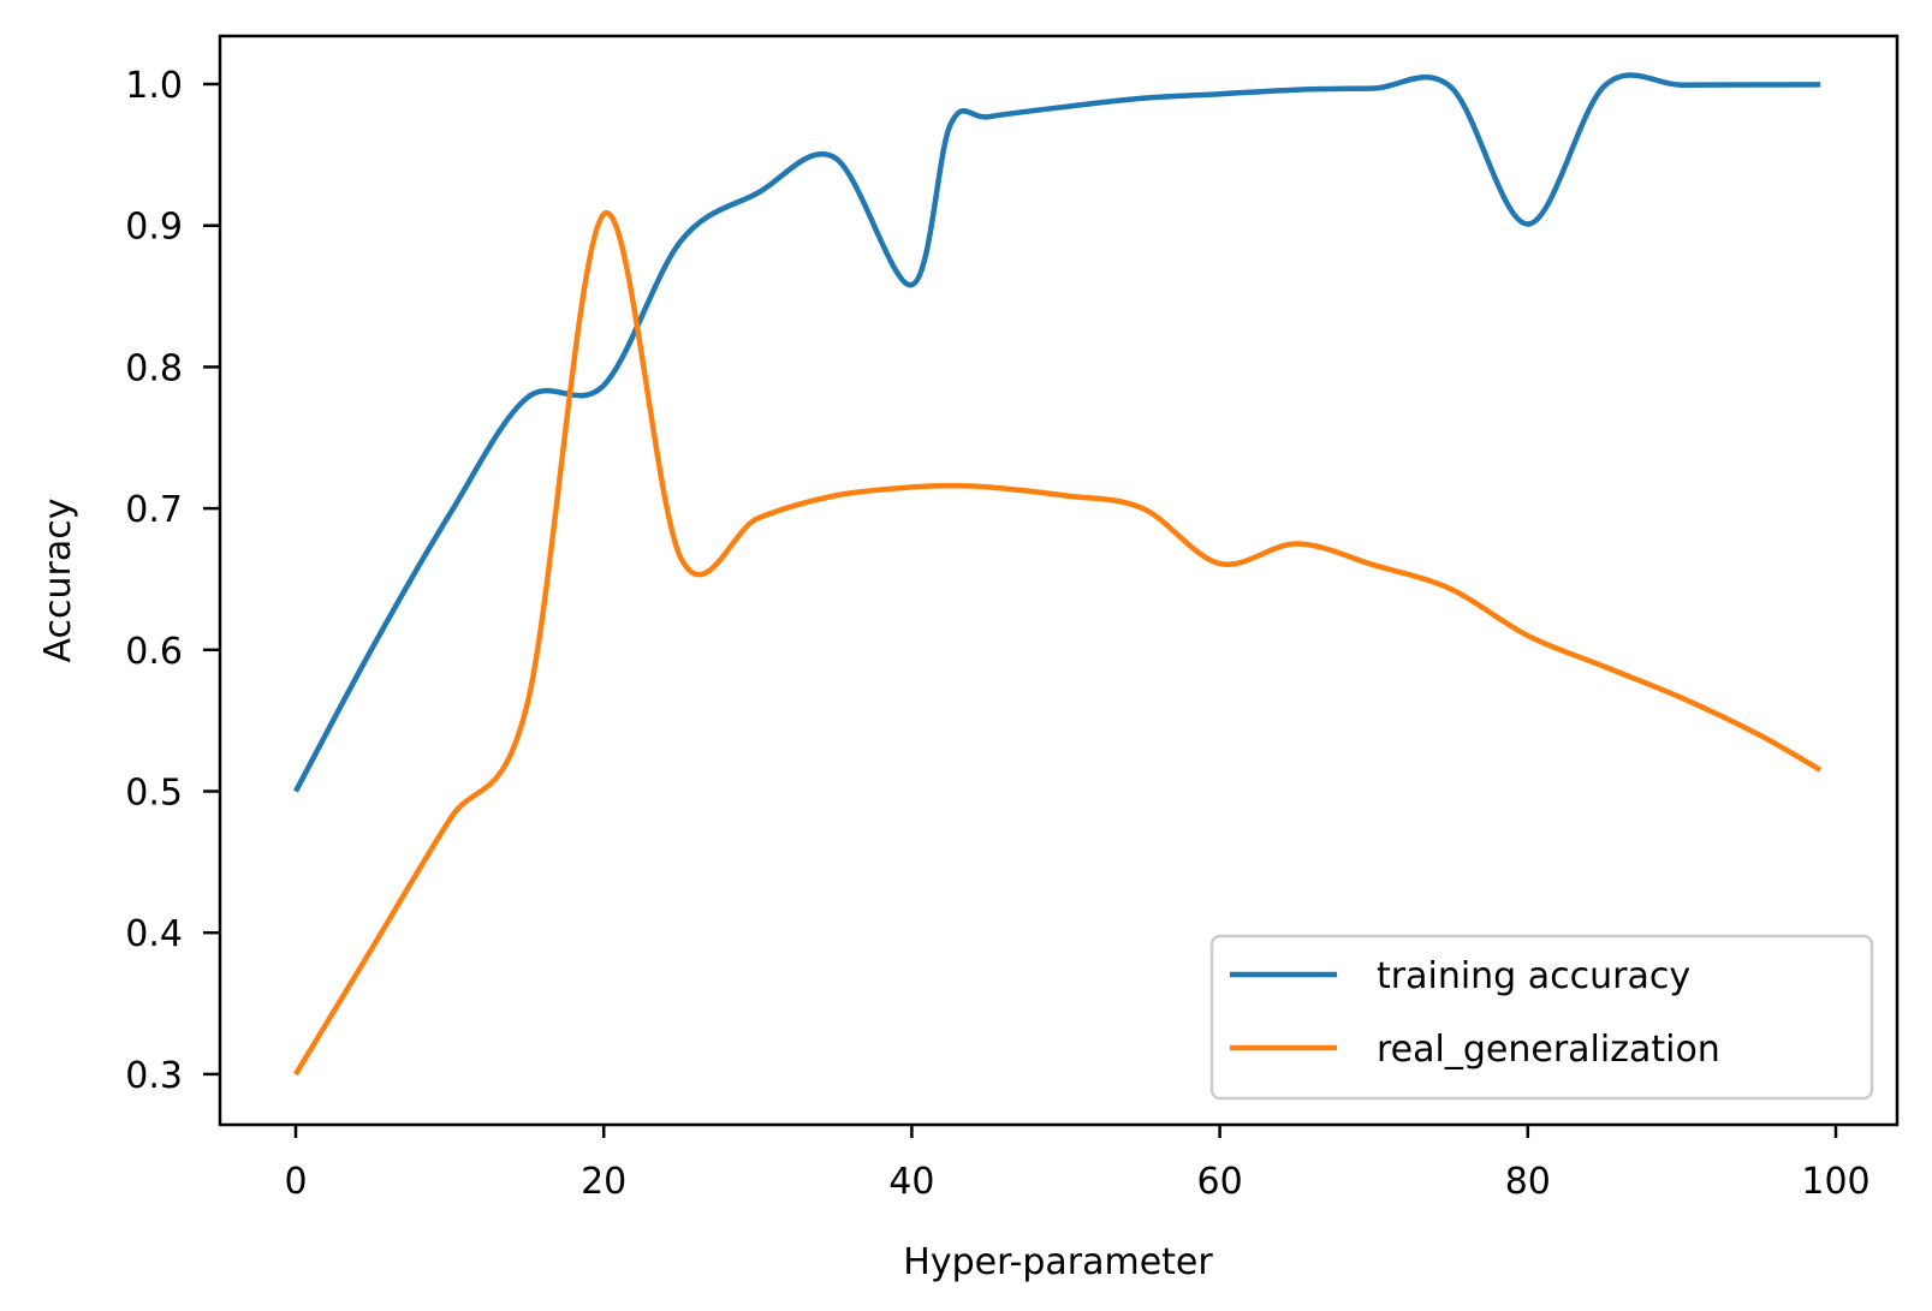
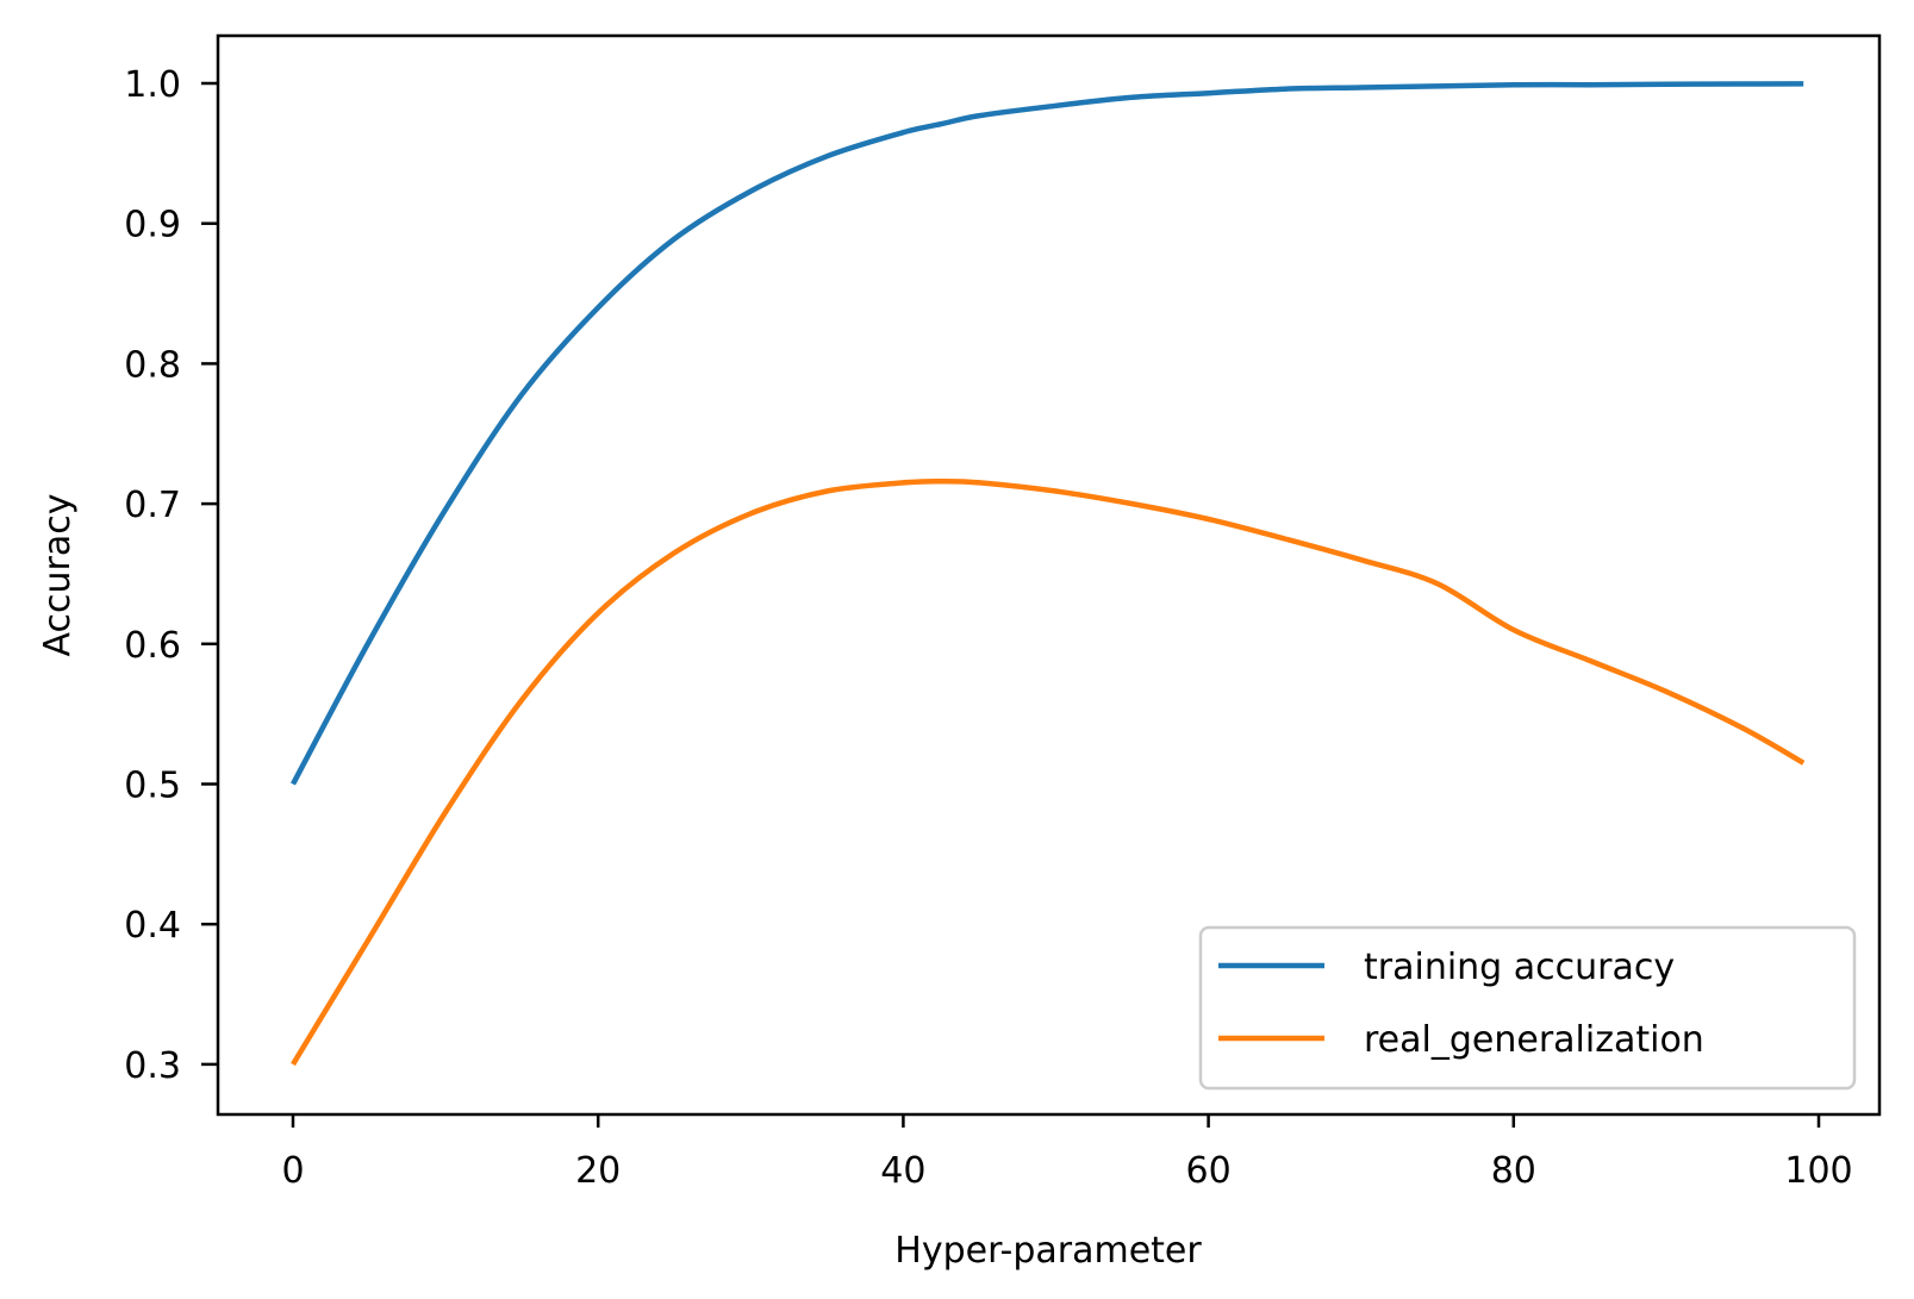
training accuracy/20: 0.787 -> 0.840
real_generalization/20: 0.908 -> 0.622
training accuracy/40: 0.858 -> 0.965
real_generalization/60: 0.661 -> 0.689
training accuracy/80: 0.901 -> 0.999
